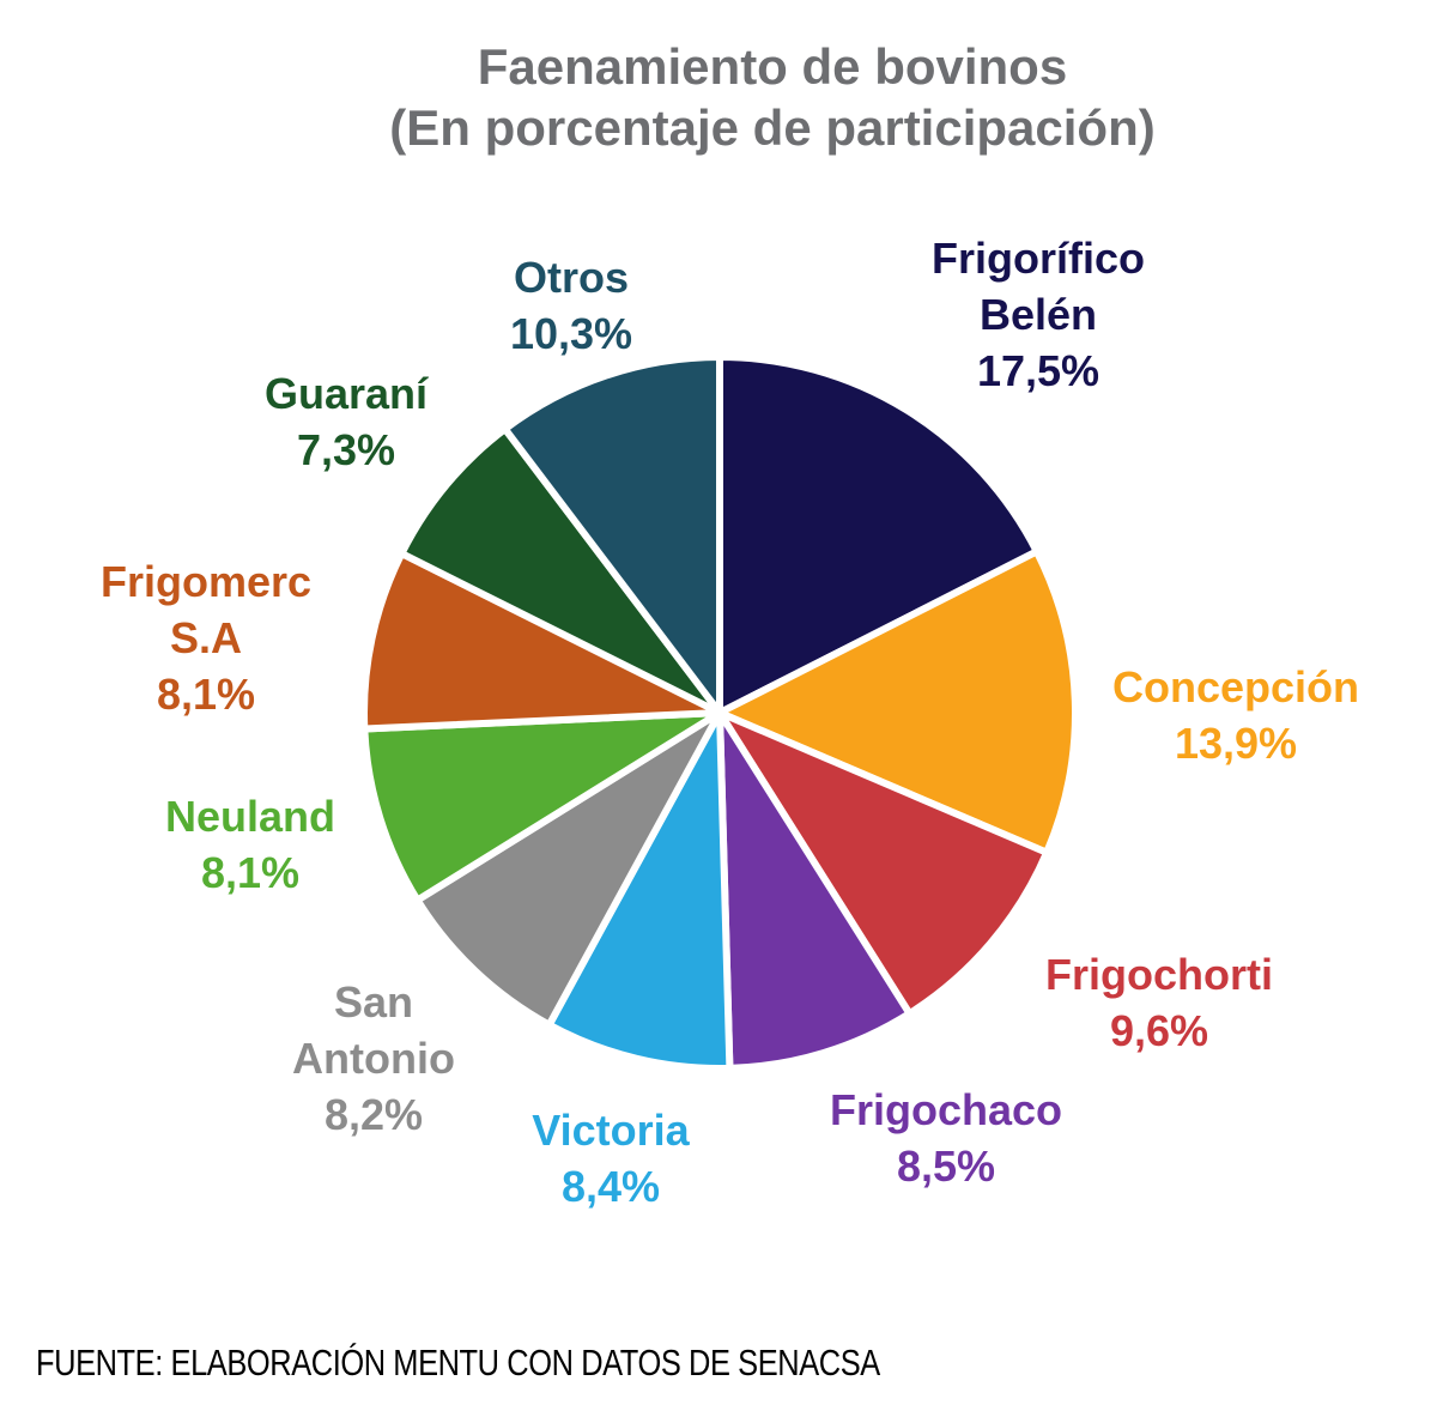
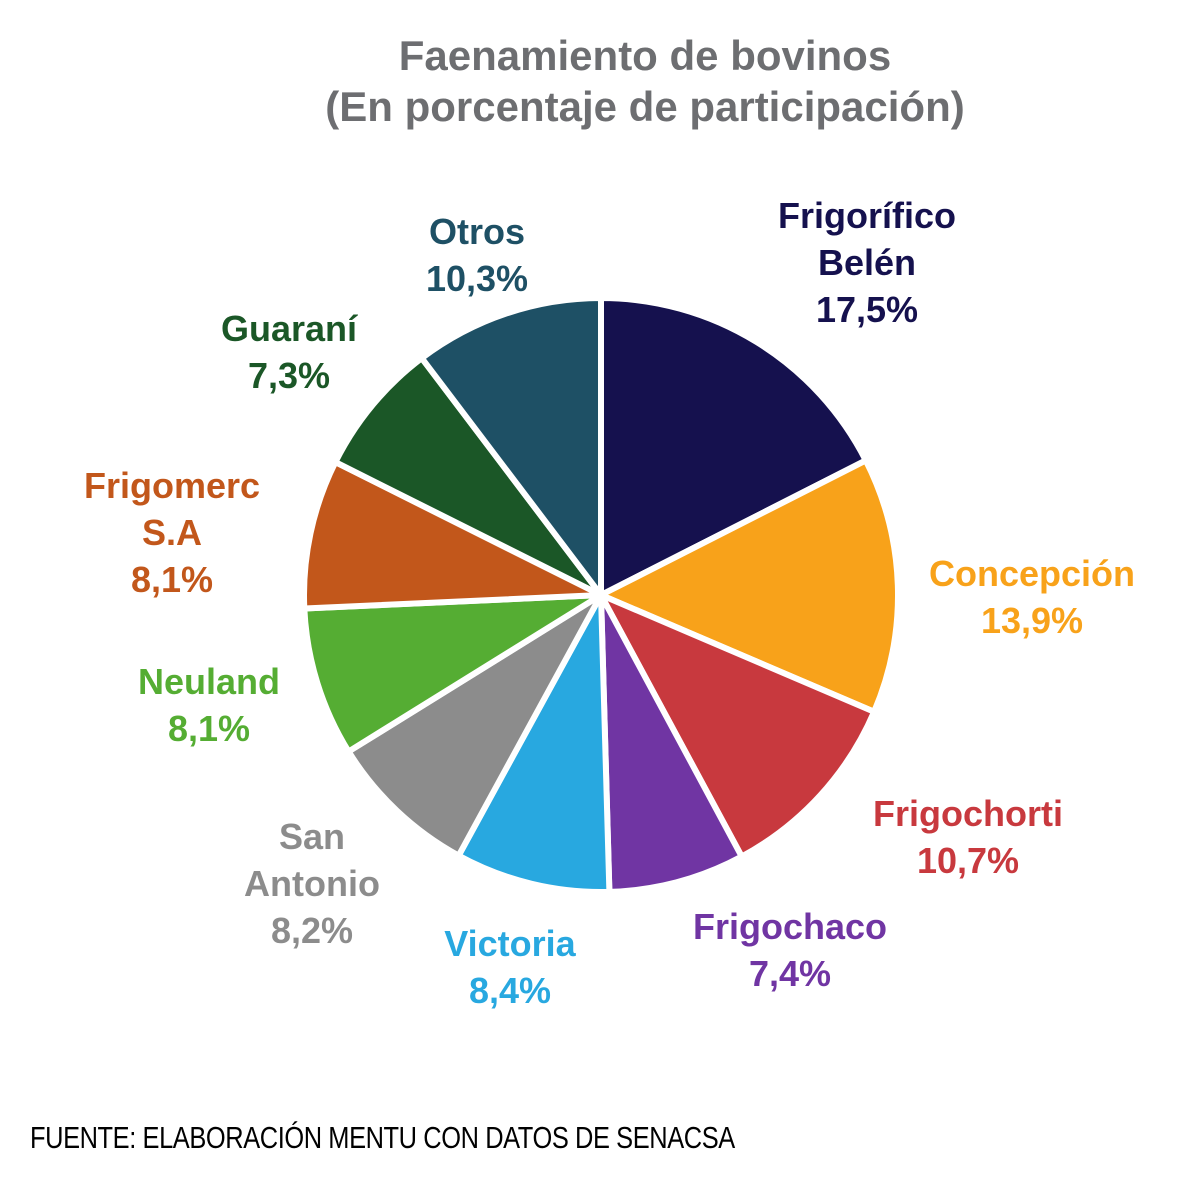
Frigochorti: 9,6% -> 10,7%
Frigochaco: 8,5% -> 7,4%
